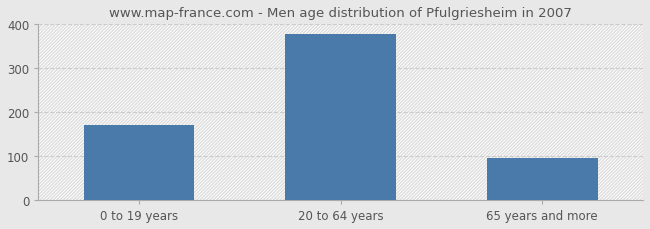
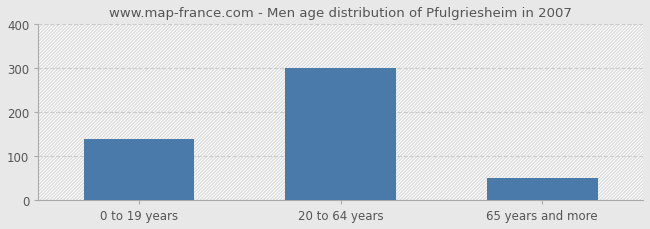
0 to 19 years: 170 -> 140
20 to 64 years: 378 -> 300
65 years and more: 95 -> 50
